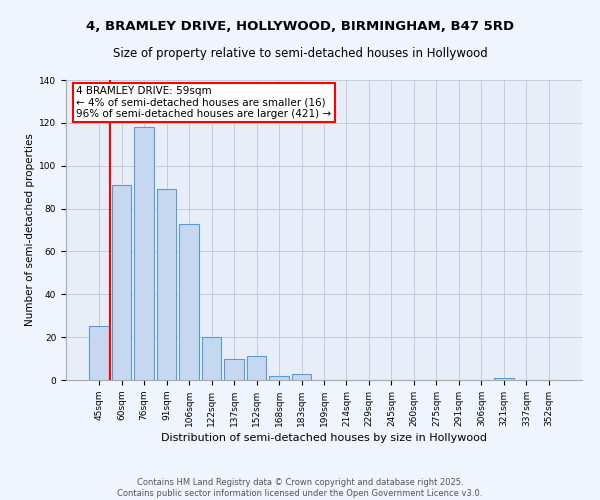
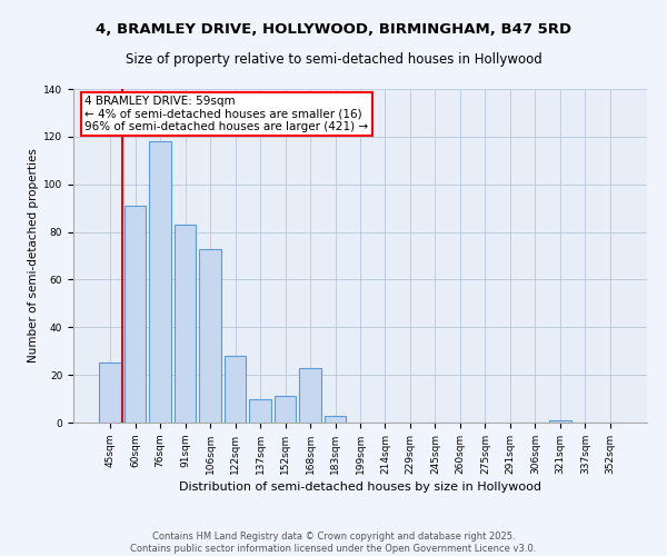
91sqm: 89 -> 83
122sqm: 20 -> 28
168sqm: 2 -> 23
